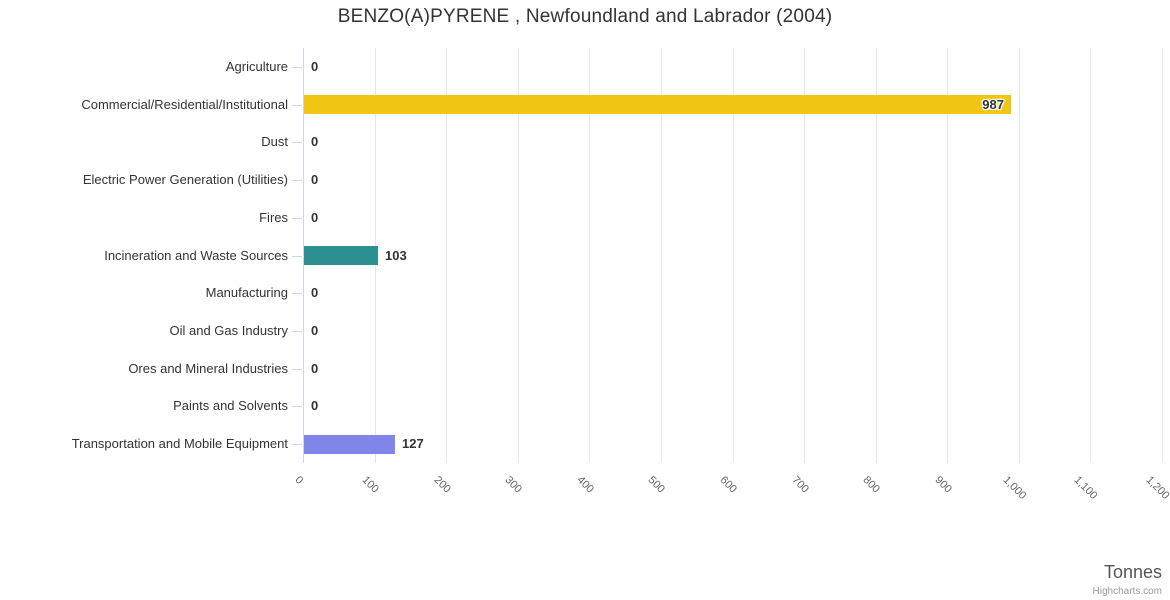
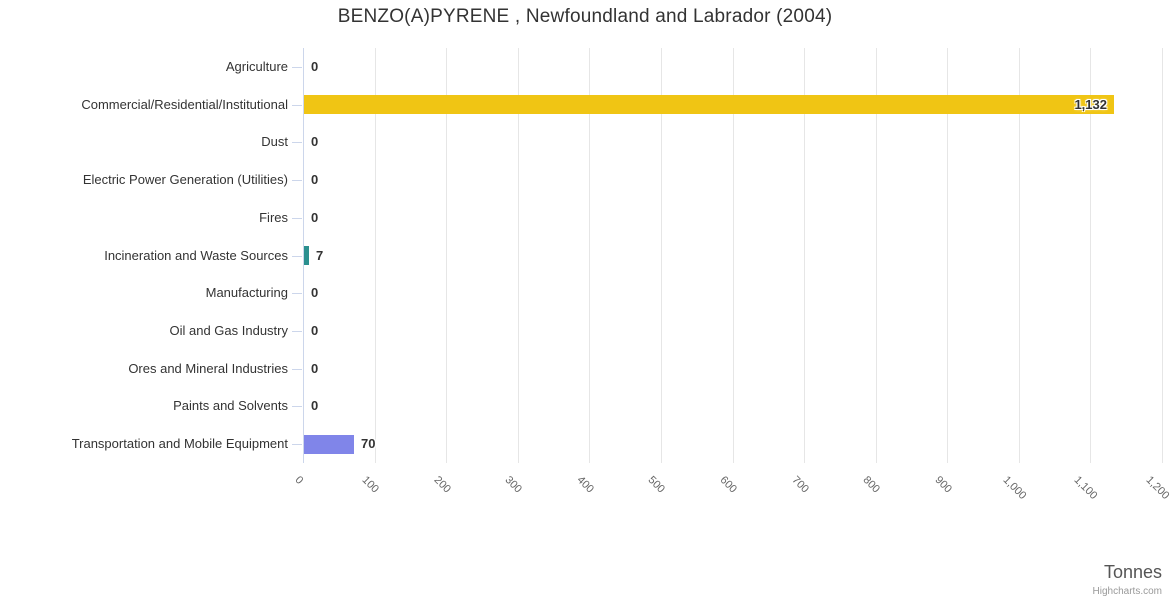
Commercial/Residential/Institutional: 987 -> 1,132
Incineration and Waste Sources: 103 -> 7
Transportation and Mobile Equipment: 127 -> 70
